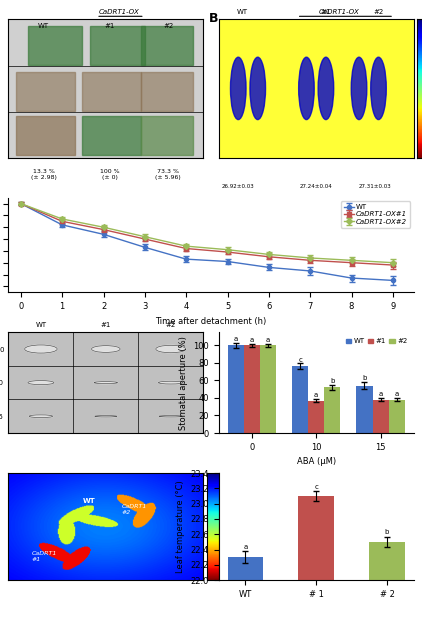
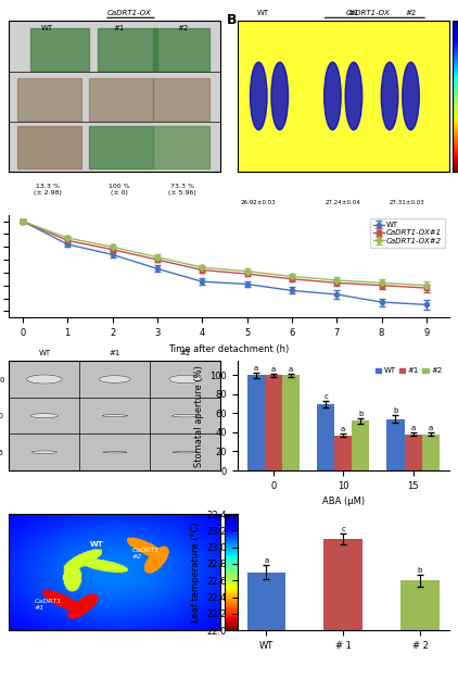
WT/10: 76 -> 70
WT: 22.3 -> 22.7
# 2: 22.5 -> 22.6
